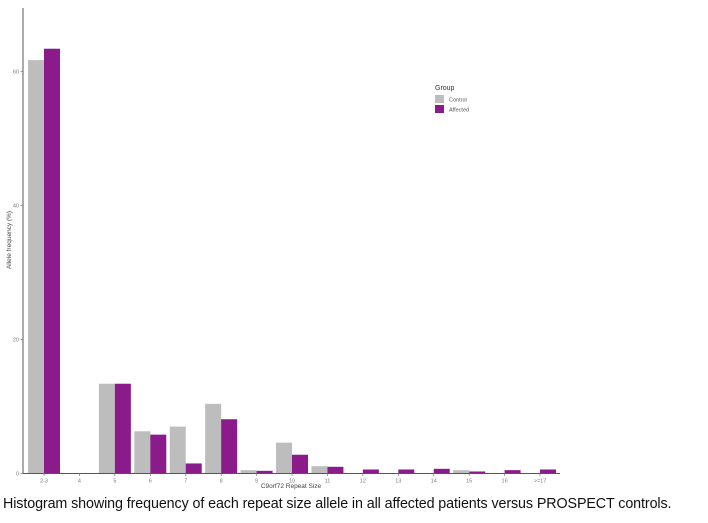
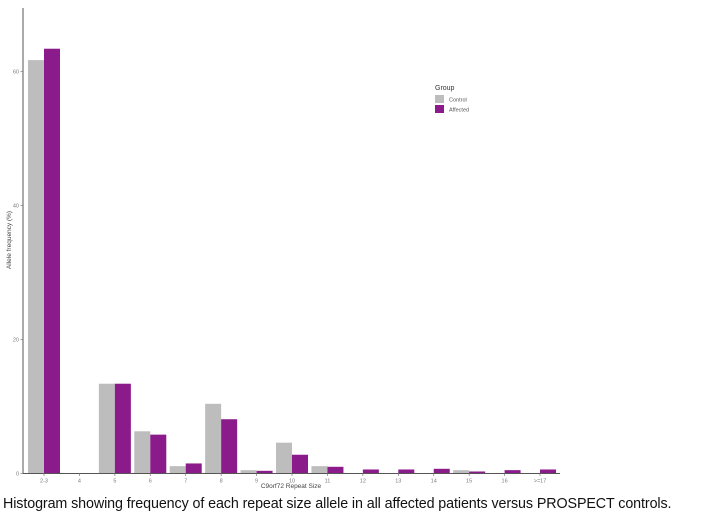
Control/7: 7 -> 1
